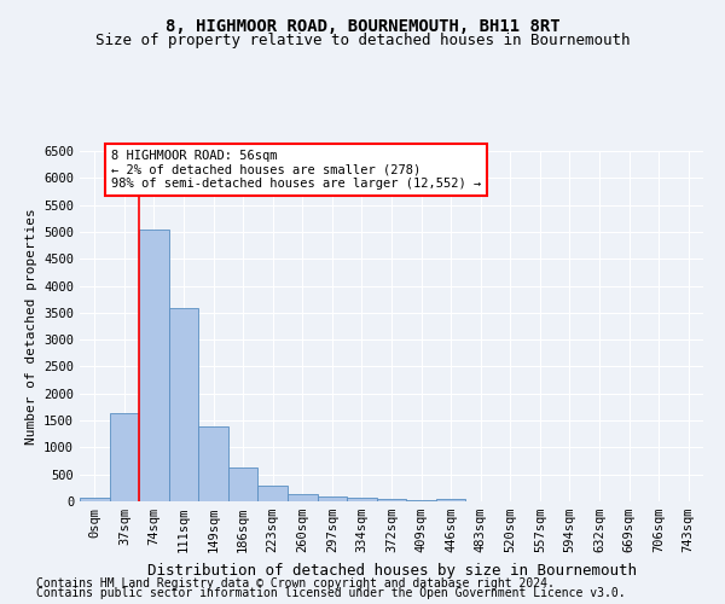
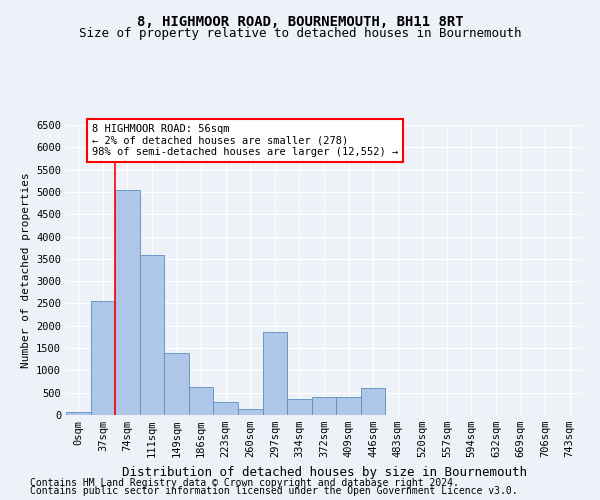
37sqm: 1630 -> 2550
297sqm: 100 -> 1850
334sqm: 80 -> 350
372sqm: 50 -> 400
409sqm: 30 -> 400
446sqm: 60 -> 600
